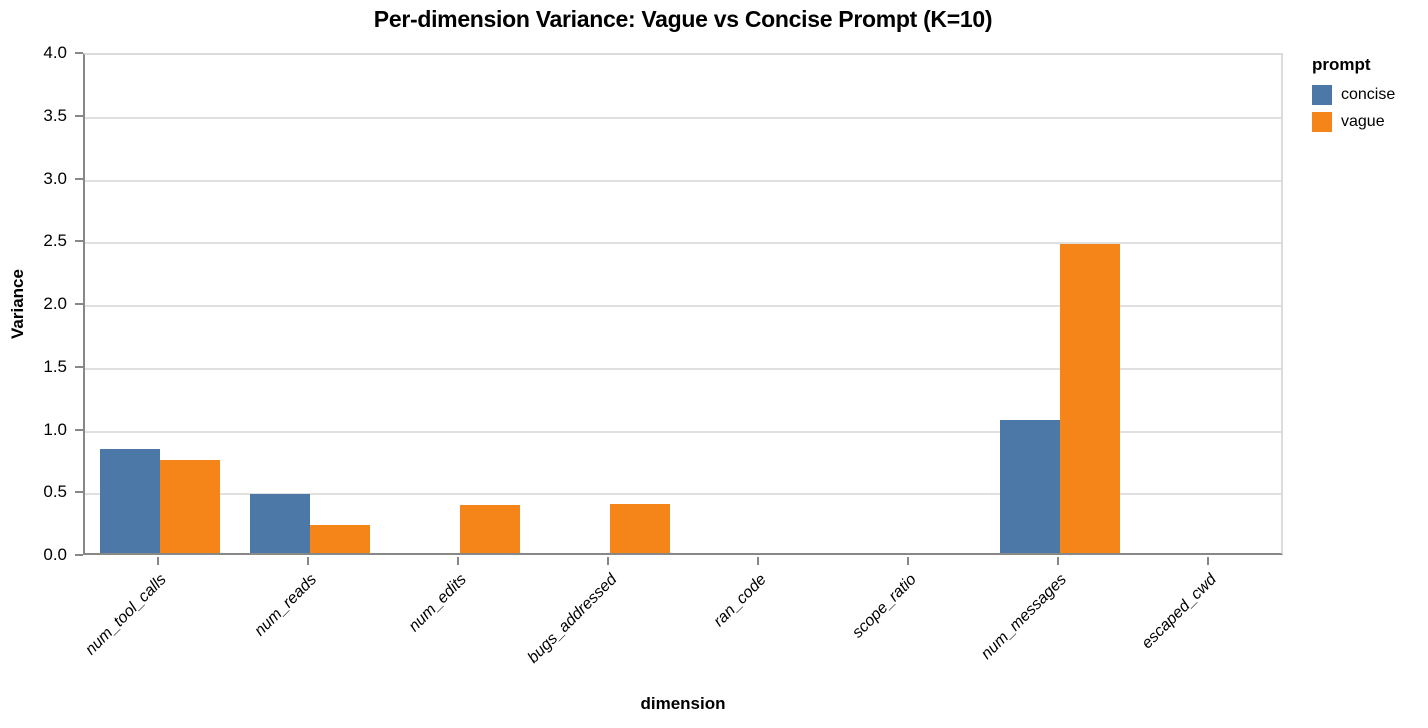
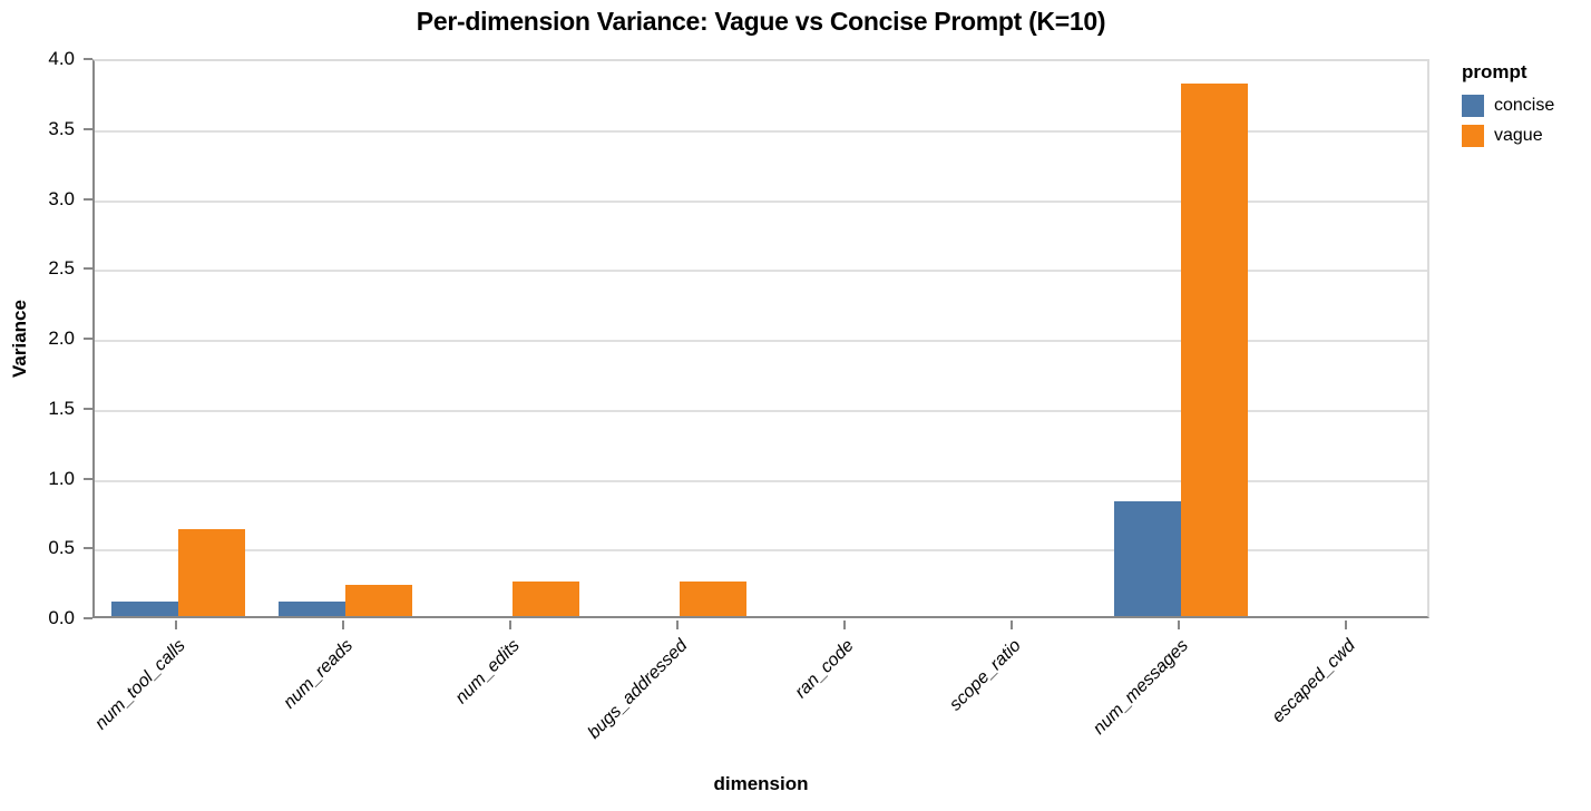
concise/num_tool_calls: 0.83 -> 0.10
vague/num_tool_calls: 0.74 -> 0.62
concise/num_reads: 0.47 -> 0.10
vague/num_edits: 0.38 -> 0.25
vague/bugs_addressed: 0.39 -> 0.25
concise/num_messages: 1.06 -> 0.82
vague/num_messages: 2.46 -> 3.81
